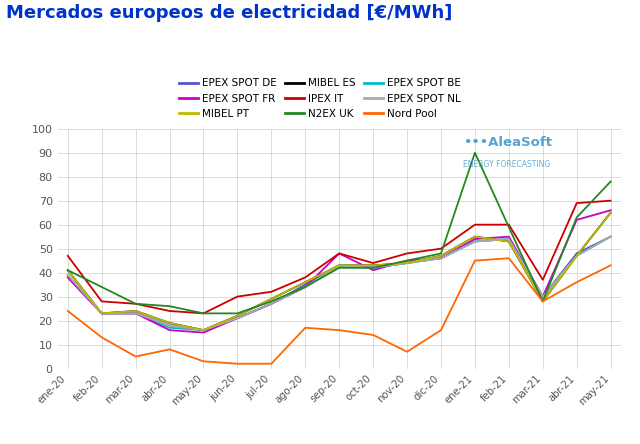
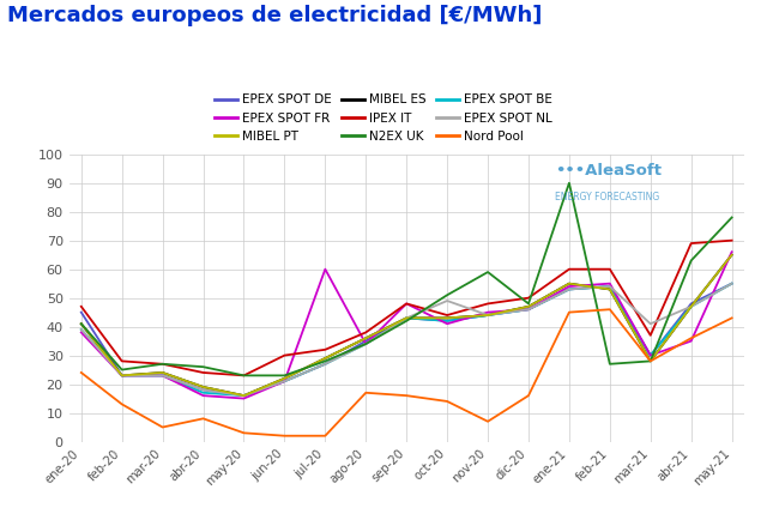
EPEX SPOT DE/ene-20: 38 -> 45
N2EX UK/feb-20: 34 -> 25
EPEX SPOT FR/jul-20: 27 -> 60
EPEX SPOT NL/oct-20: 42 -> 49
N2EX UK/oct-20: 42 -> 51
N2EX UK/nov-20: 45 -> 59
N2EX UK/feb-21: 59 -> 27
EPEX SPOT NL/mar-21: 30 -> 41
EPEX SPOT FR/abr-21: 62 -> 35
